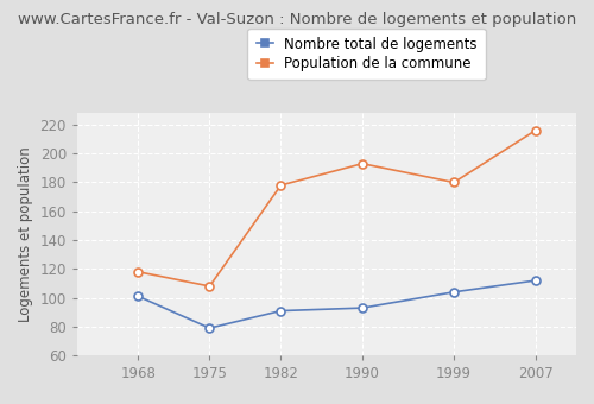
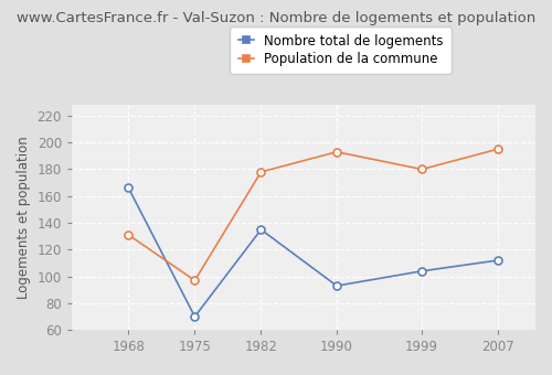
Nombre total de logements/1968: 101 -> 166
Population de la commune/1968: 118 -> 131
Nombre total de logements/1975: 79 -> 70
Population de la commune/1975: 108 -> 97
Nombre total de logements/1982: 91 -> 135
Population de la commune/2007: 216 -> 195
